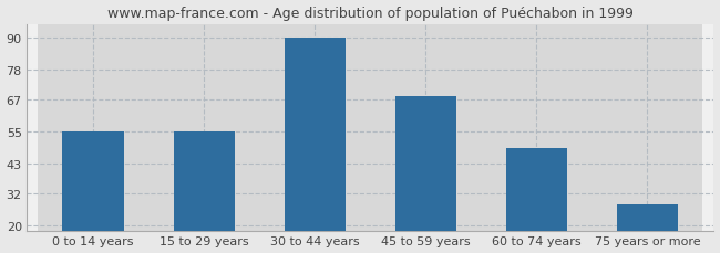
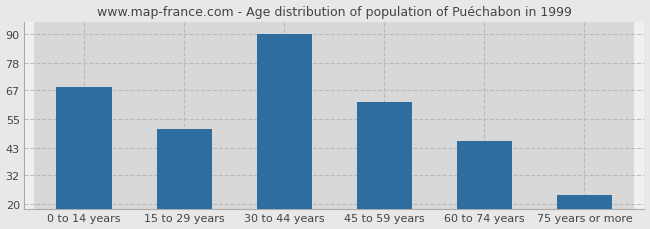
0 to 14 years: 55 -> 68
15 to 29 years: 55 -> 51
45 to 59 years: 68 -> 62
60 to 74 years: 49 -> 46
75 years or more: 28 -> 24
